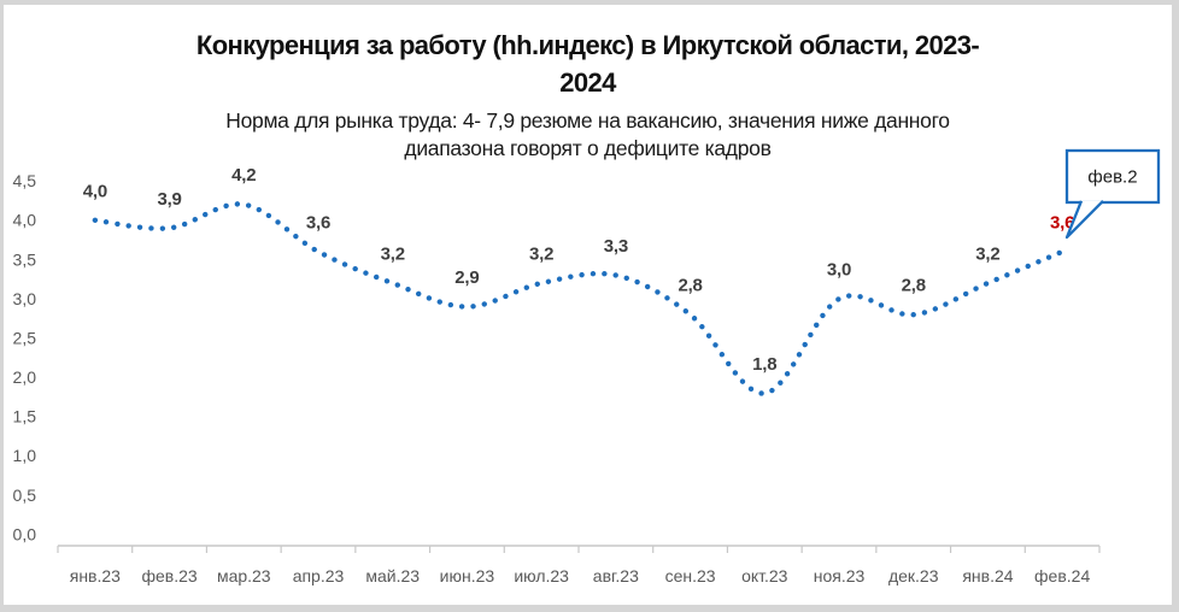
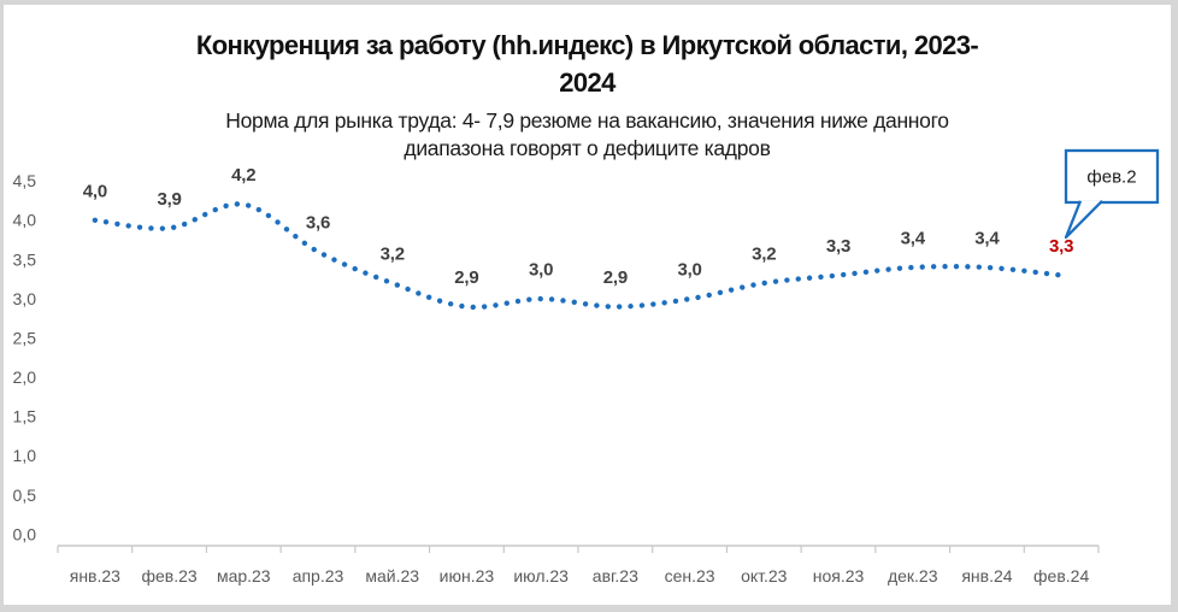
июл.23: 3,2 -> 3,0
авг.23: 3,3 -> 2,9
сен.23: 2,8 -> 3,0
окт.23: 1,8 -> 3,2
ноя.23: 3,0 -> 3,3
дек.23: 2,8 -> 3,4
янв.24: 3,2 -> 3,4
фев.24: 3,6 -> 3,3
